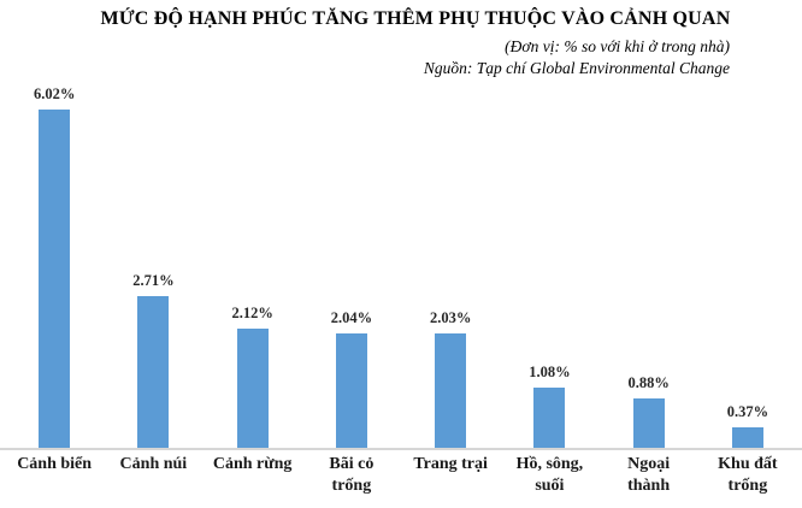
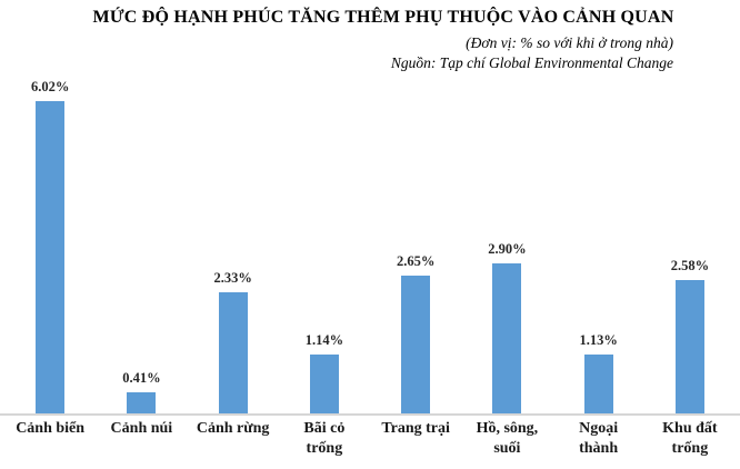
Cảnh núi: 2.71% -> 0.41%
Cảnh rừng: 2.12% -> 2.33%
Bãi cỏ trống: 2.04% -> 1.14%
Trang trại: 2.03% -> 2.65%
Hồ, sông, suối: 1.08% -> 2.90%
Ngoại thành: 0.88% -> 1.13%
Khu đất trống: 0.37% -> 2.58%
